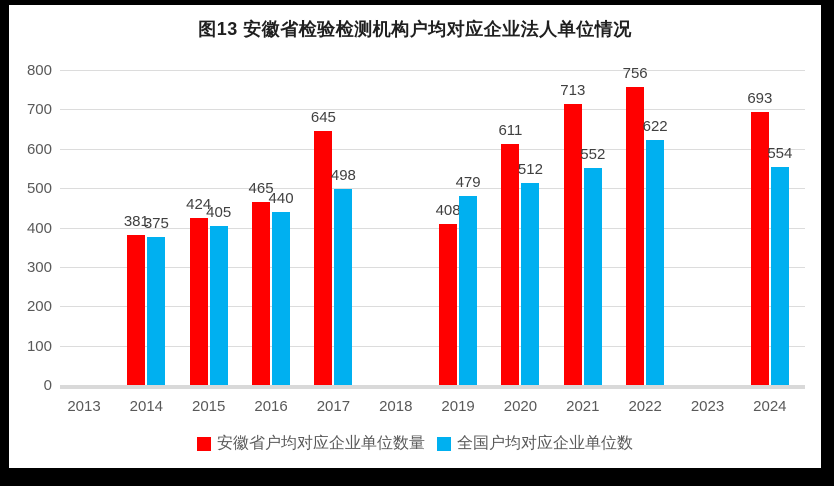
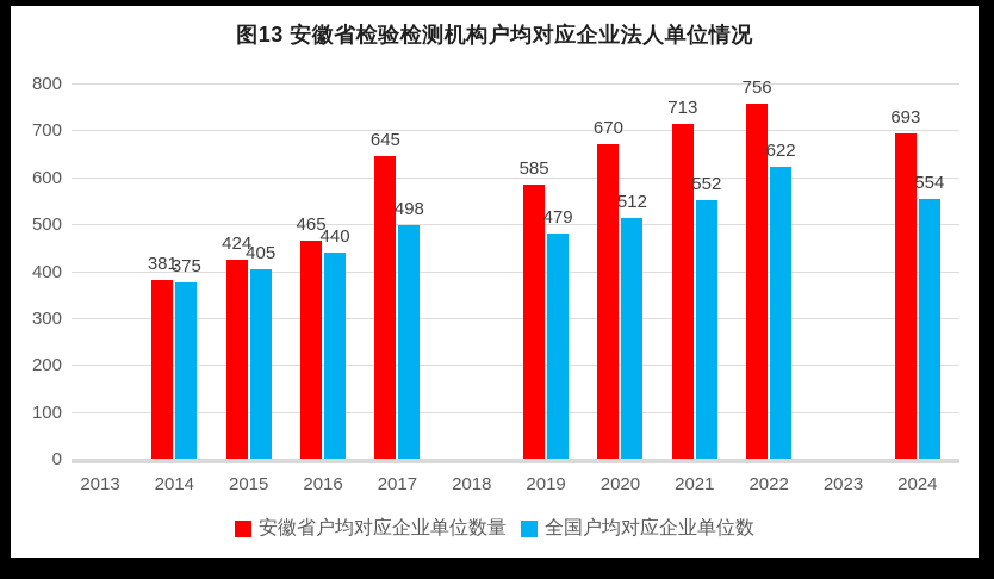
安徽省户均对应企业单位数量/2019: 408 -> 585
安徽省户均对应企业单位数量/2020: 611 -> 670
